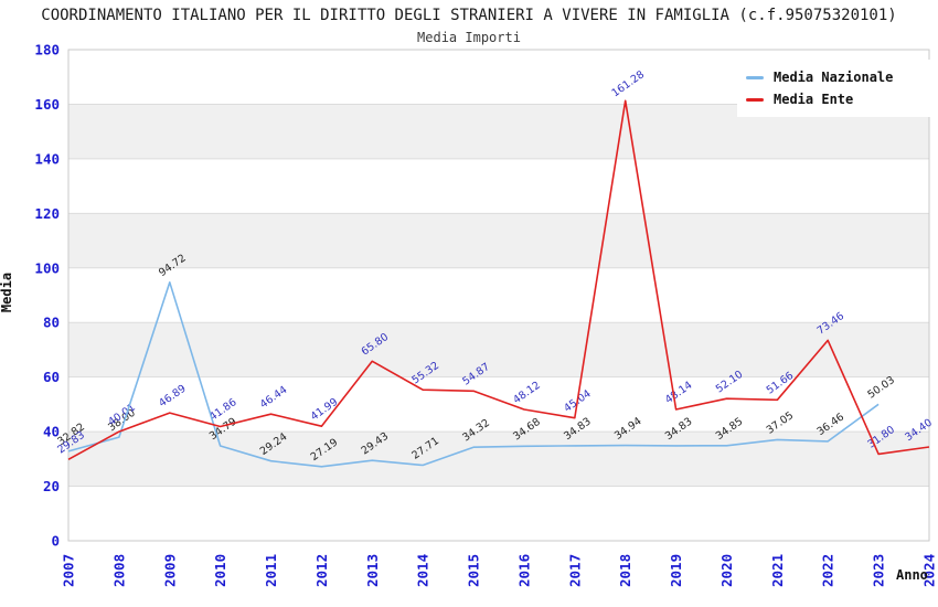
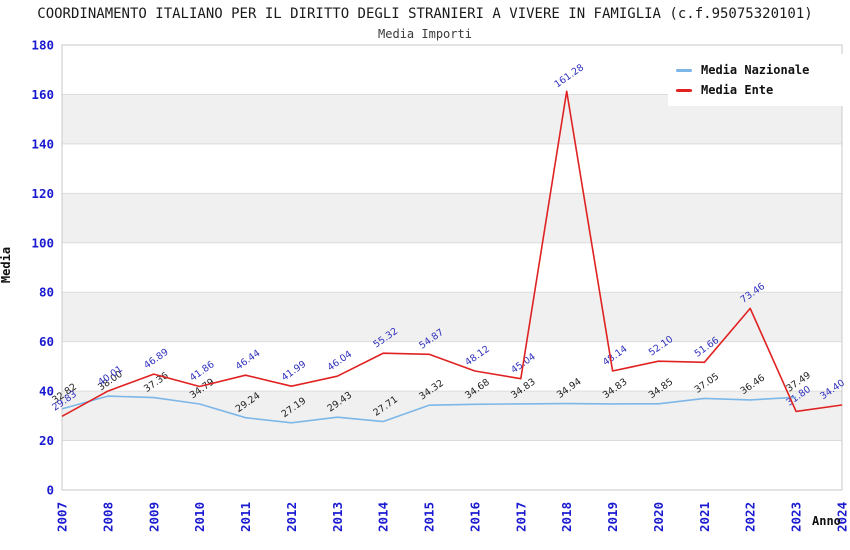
Media Nazionale/2009: 94.72 -> 37.36
Media Ente/2013: 65.80 -> 46.04
Media Nazionale/2023: 50.03 -> 37.49
